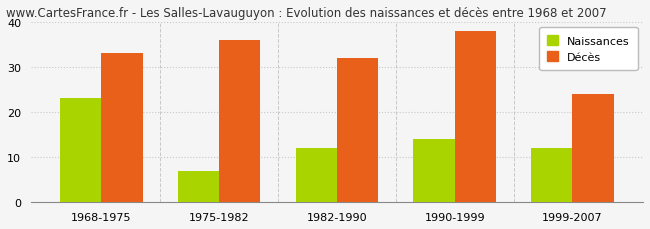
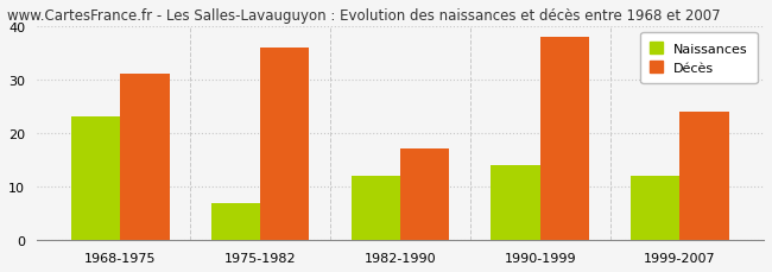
Décès/1968-1975: 33 -> 31
Décès/1982-1990: 32 -> 17
